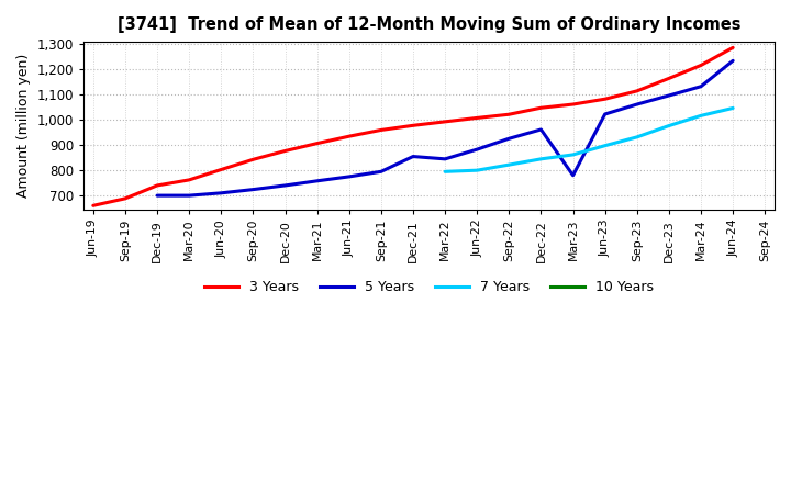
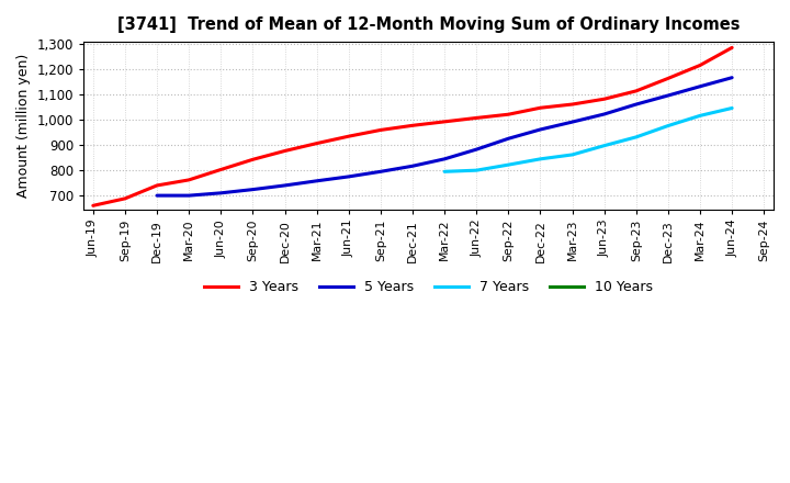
5 Years/Dec-21: 855 -> 817
5 Years/Mar-23: 780 -> 992
5 Years/Jun-24: 1,235 -> 1,168
